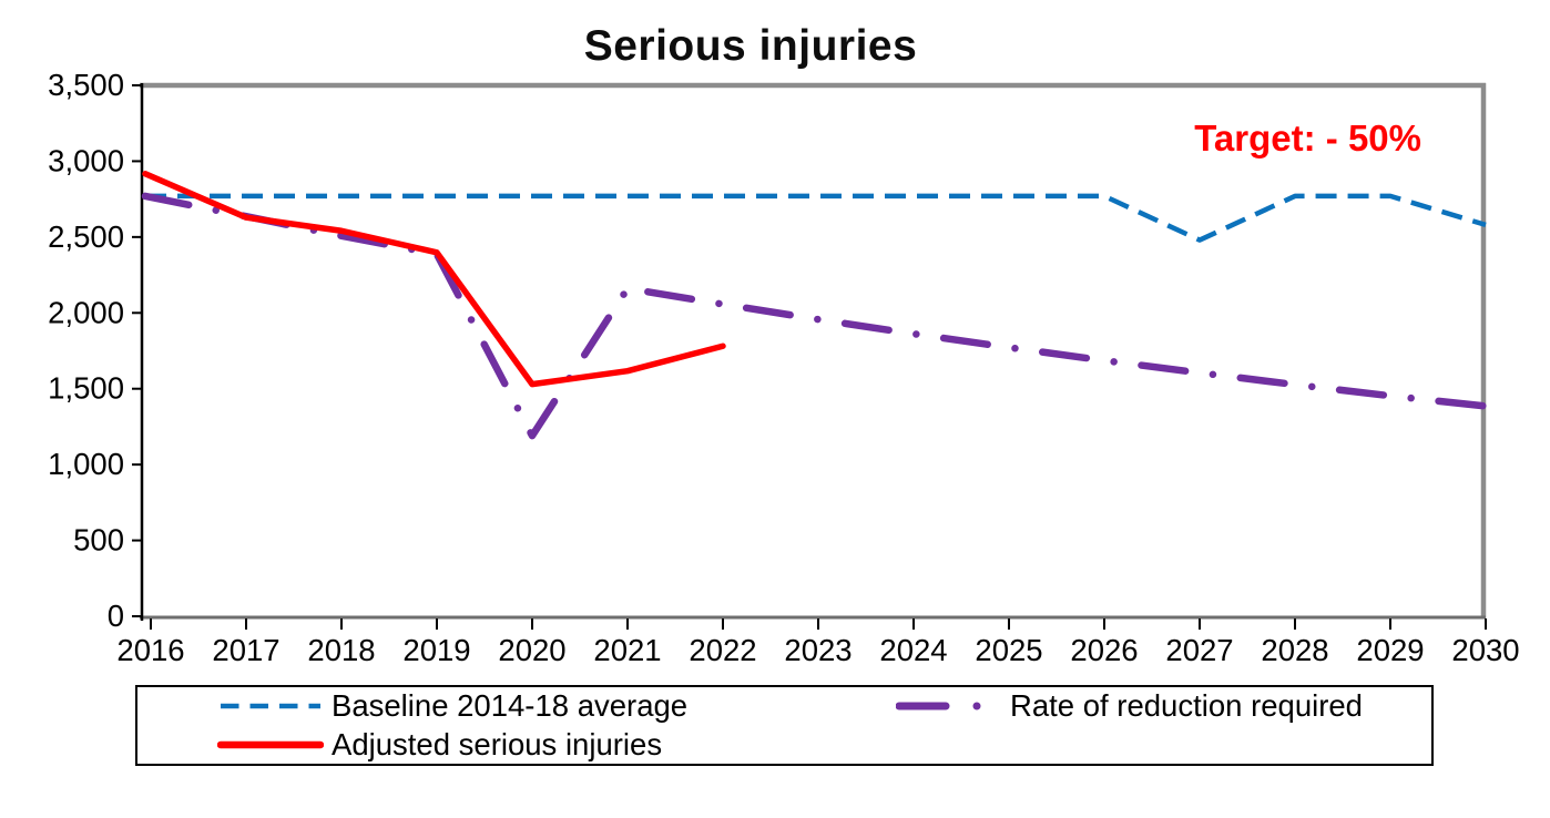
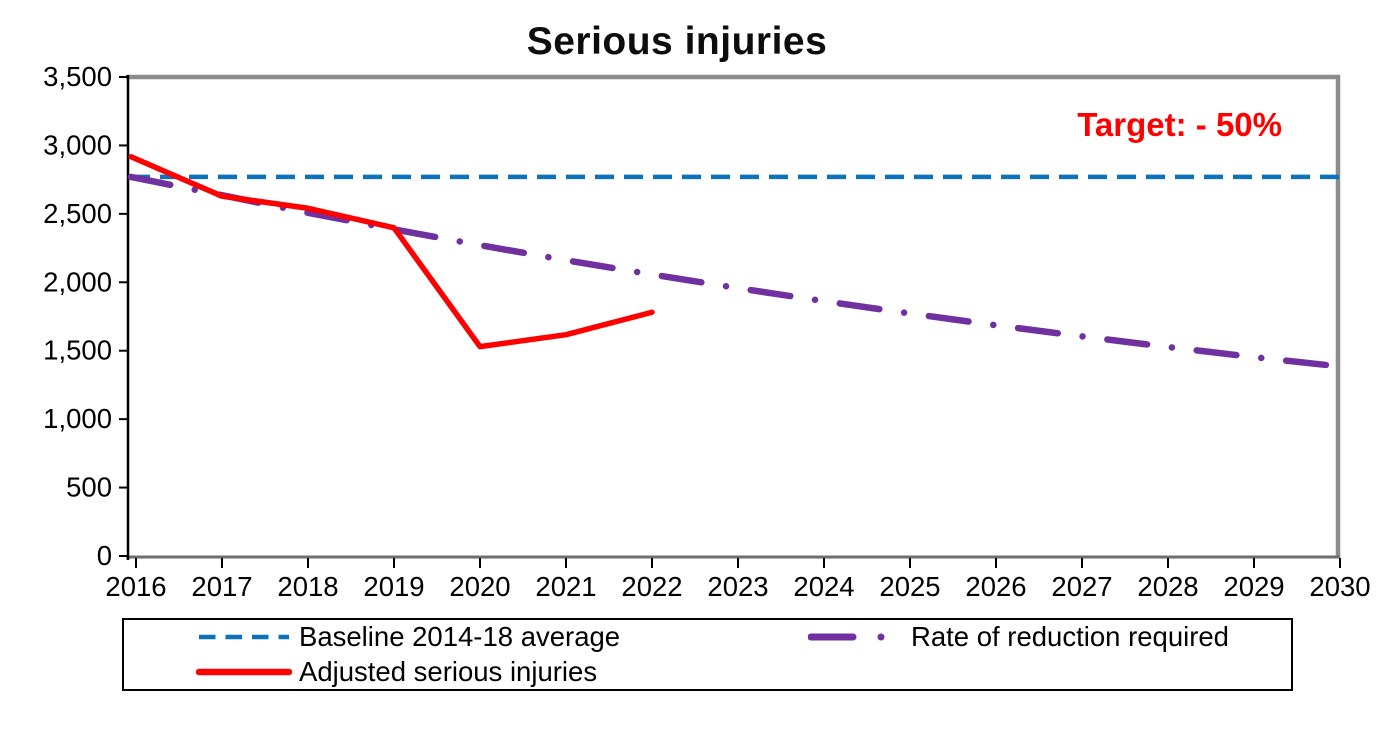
Rate of reduction required/2020: 1190 -> 2270
Baseline 2014-18 average/2027: 2480 -> 2770
Baseline 2014-18 average/2030: 2580 -> 2770
